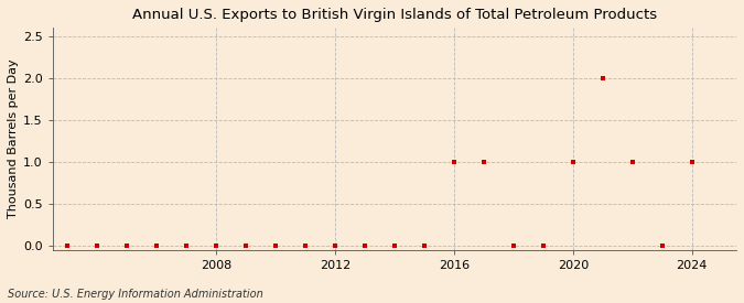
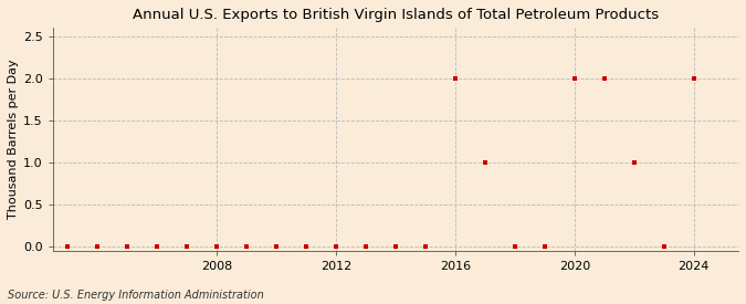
2016: 1 -> 2
2020: 1 -> 2
2024: 1 -> 2
